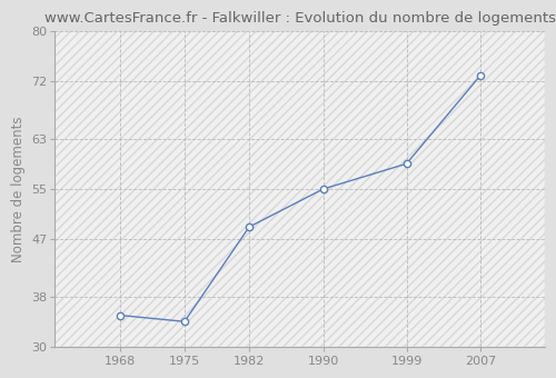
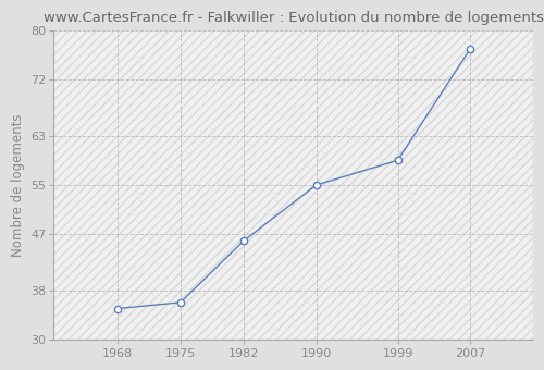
1975: 34 -> 36
1982: 49 -> 46
2007: 73 -> 77
